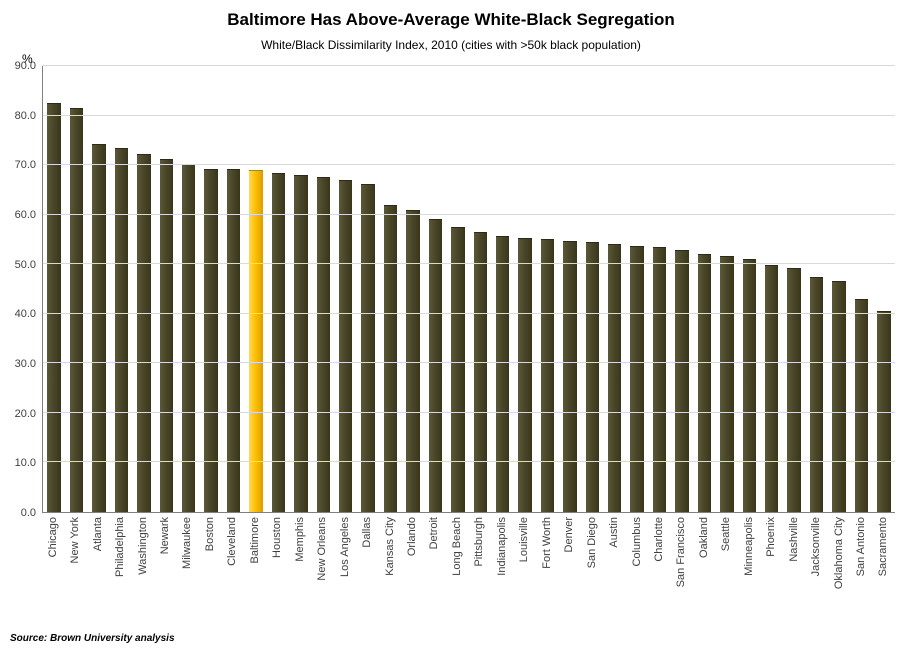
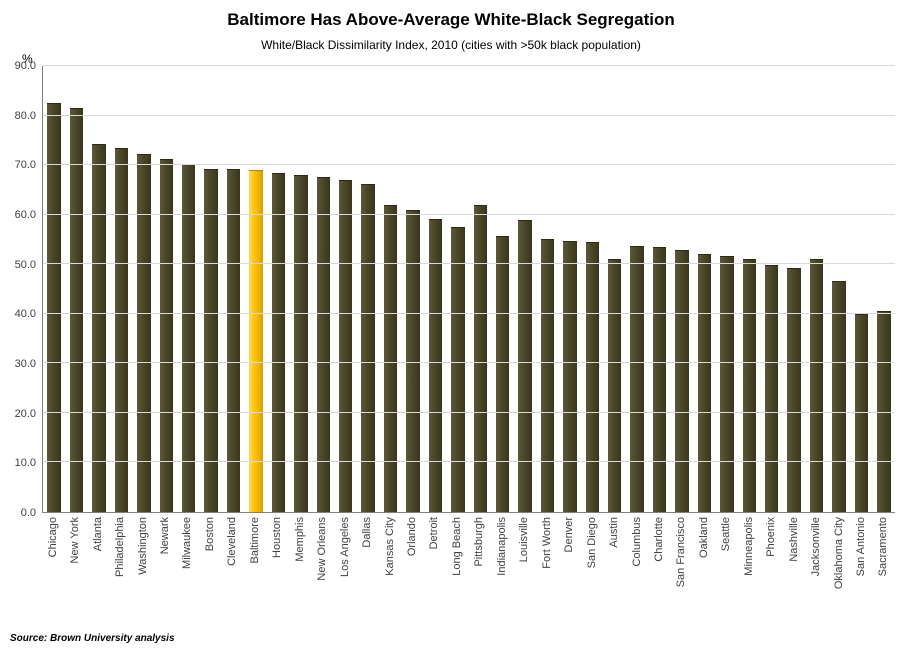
Pittsburgh: 57 -> 62
Louisville: 55 -> 59
Austin: 54 -> 51
Jacksonville: 48 -> 51
San Antonio: 43 -> 40
